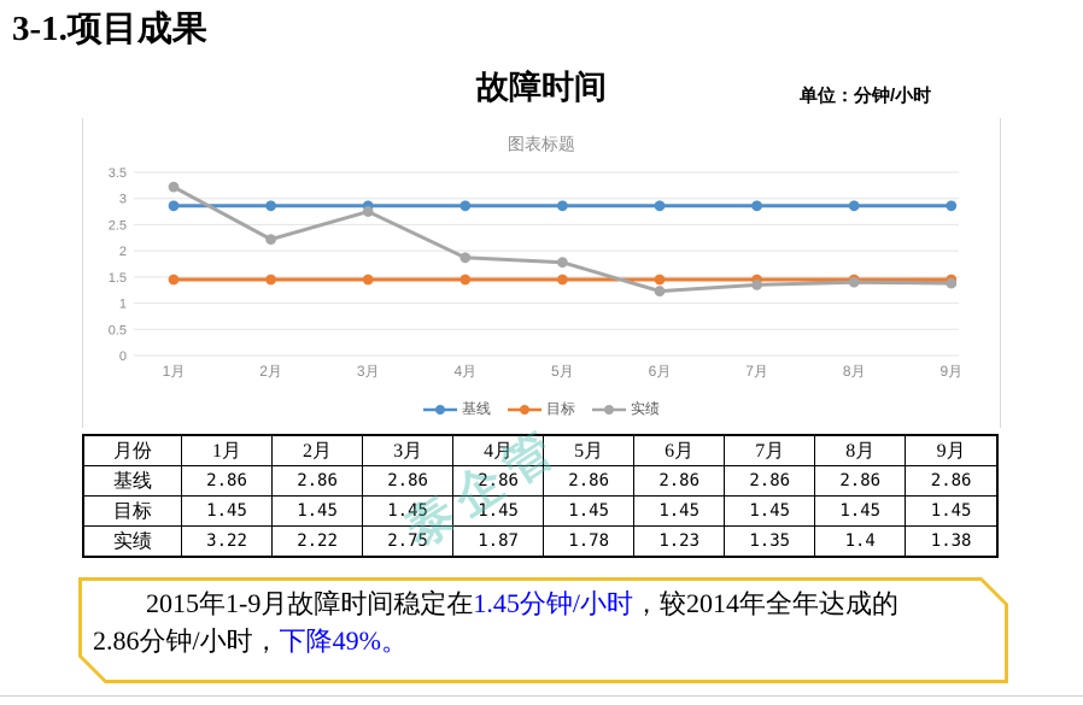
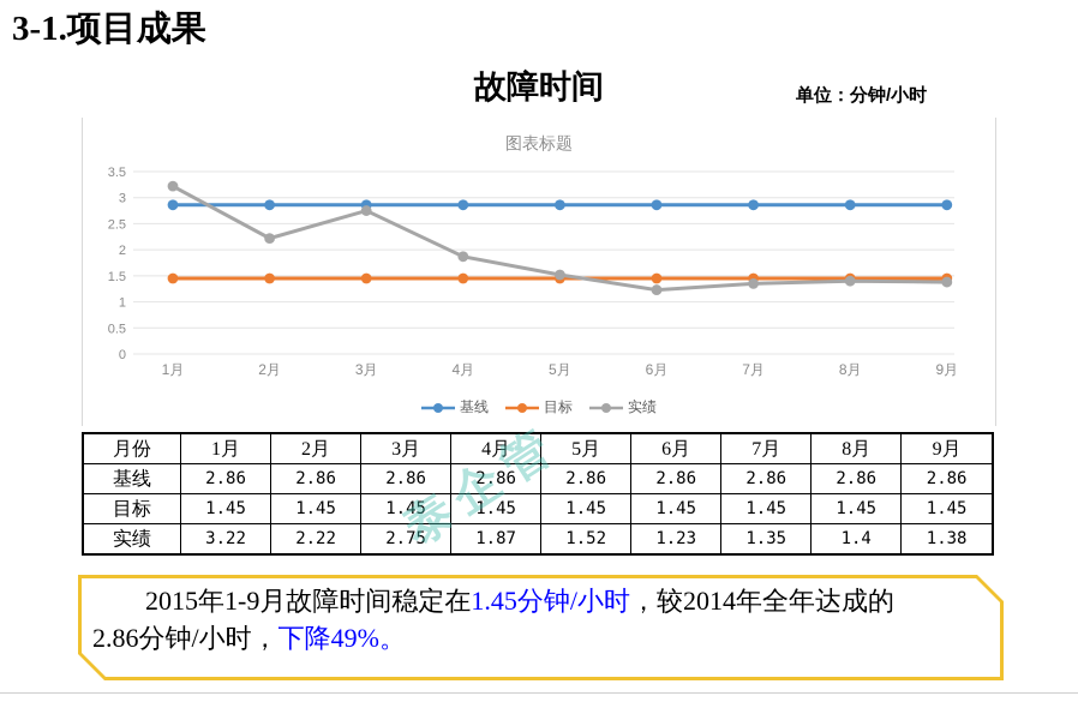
实绩/5月: 1.78 -> 1.52
